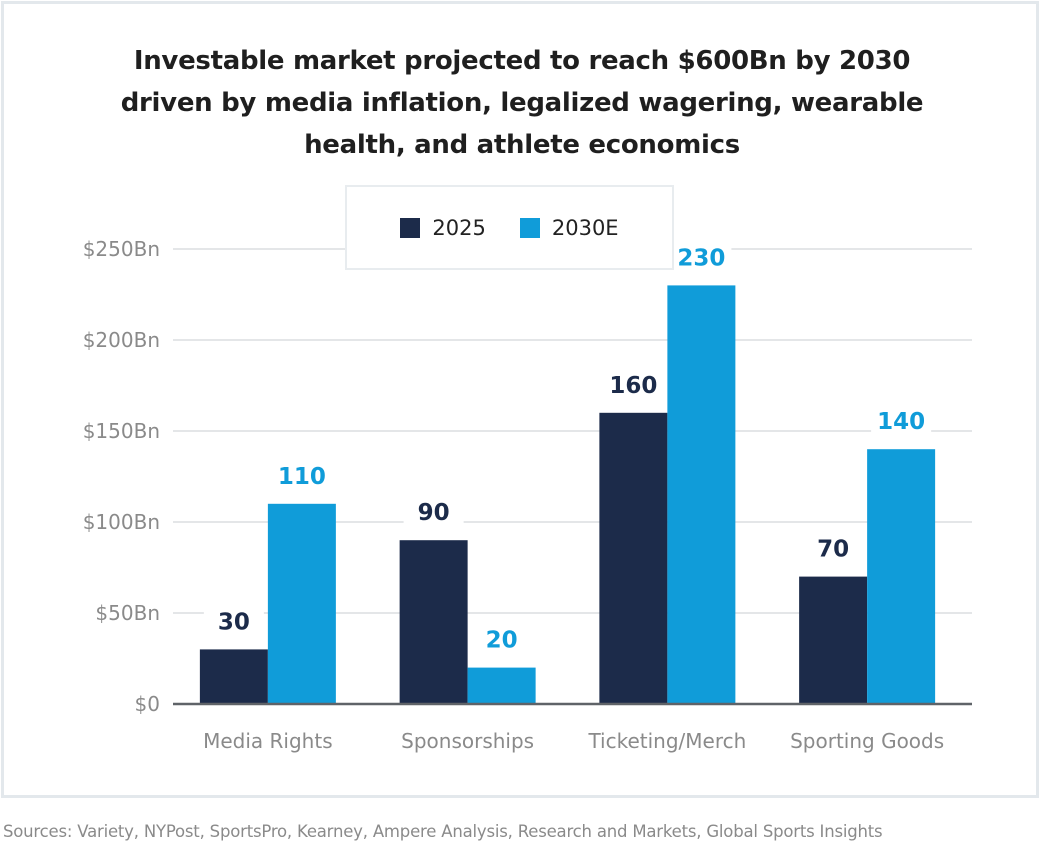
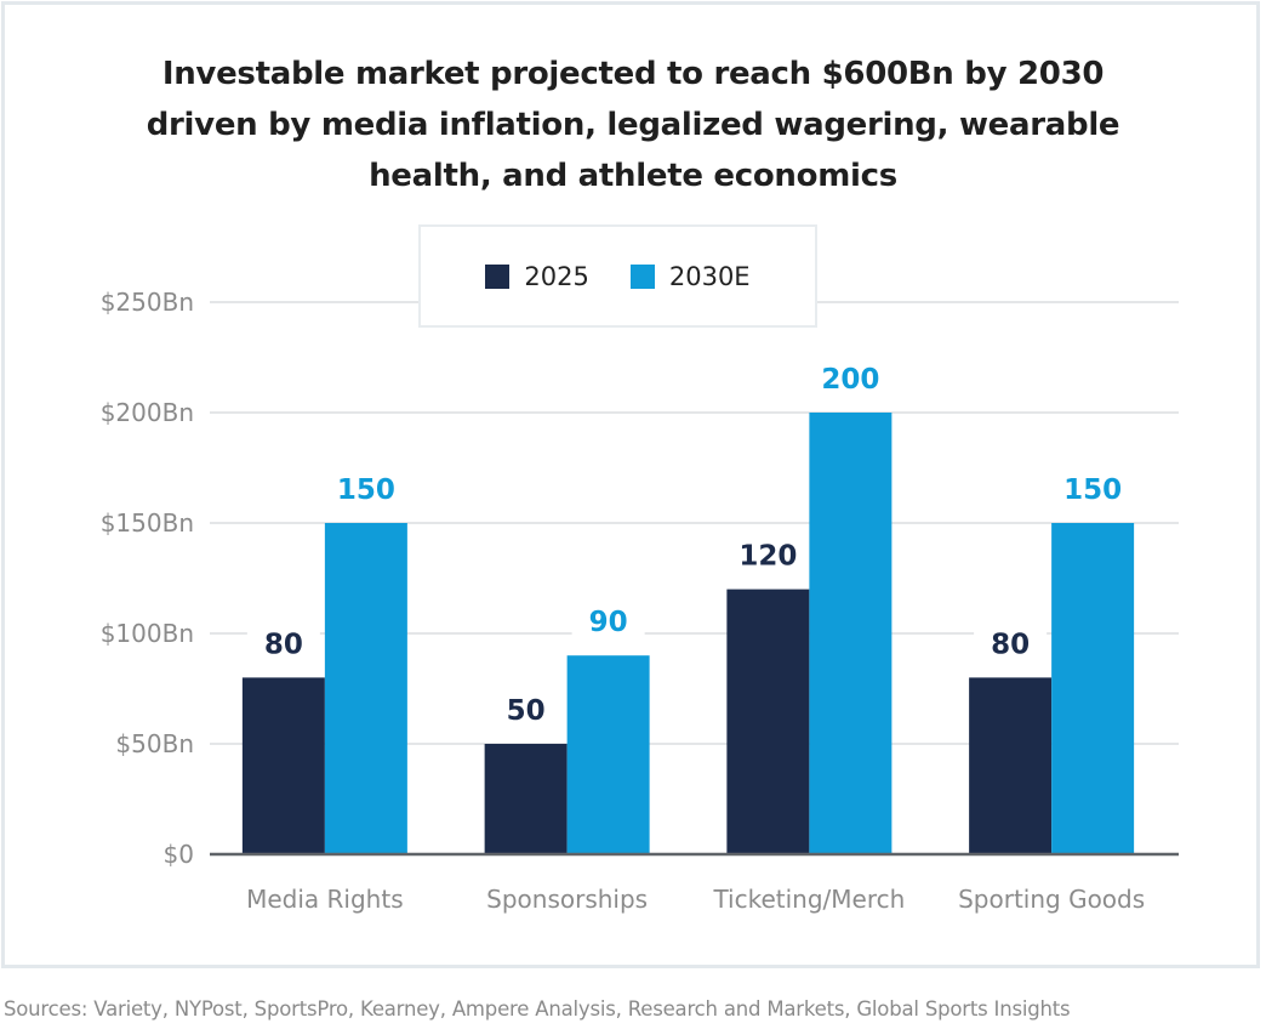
2025/Media Rights: 30 -> 80
2030E/Media Rights: 110 -> 150
2025/Sponsorships: 90 -> 50
2030E/Sponsorships: 20 -> 90
2025/Ticketing/Merch: 160 -> 120
2030E/Ticketing/Merch: 230 -> 200
2025/Sporting Goods: 70 -> 80
2030E/Sporting Goods: 140 -> 150
